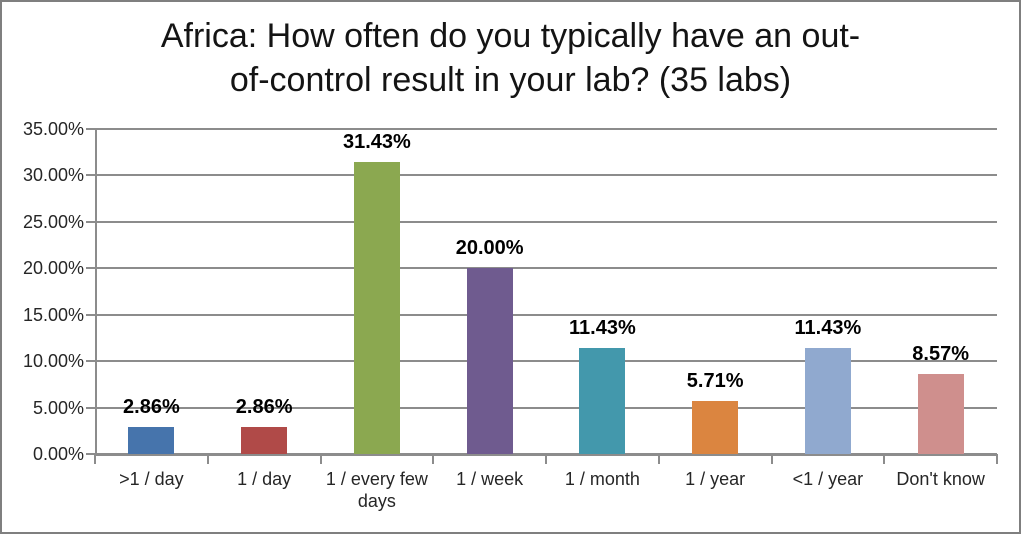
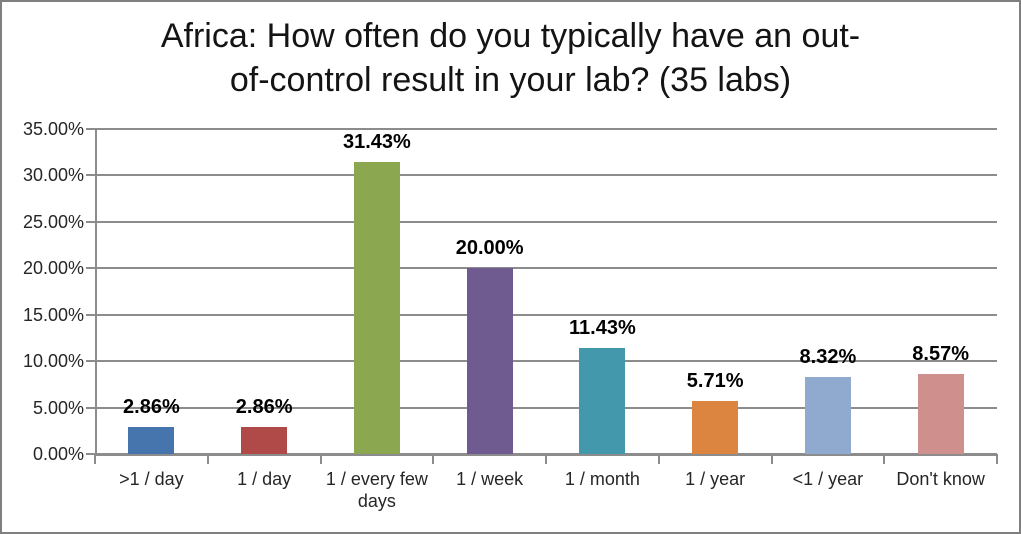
<1 / year: 11.43% -> 8.32%
